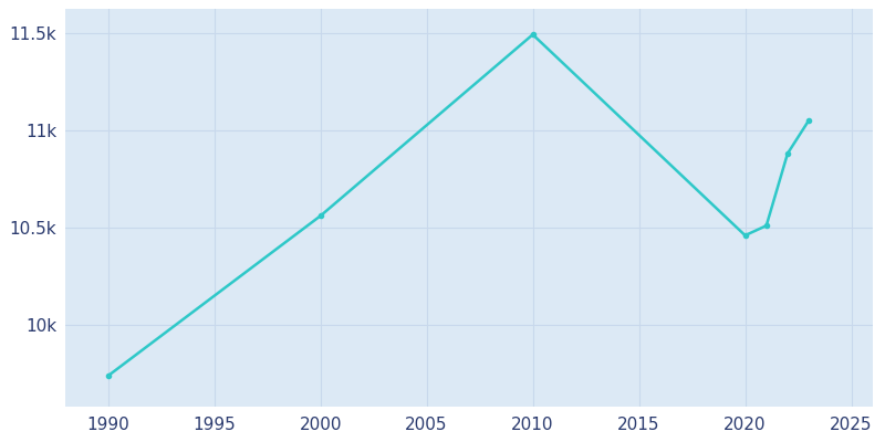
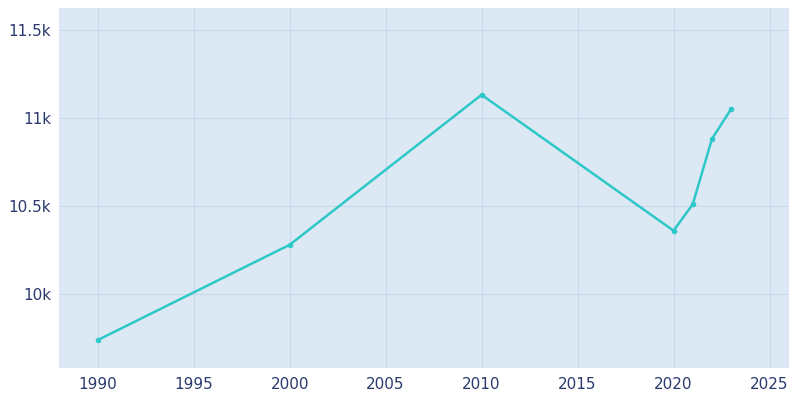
2000: 10.56k -> 10.28k
2010: 11.49k -> 11.13k
2020: 10.46k -> 10.36k
